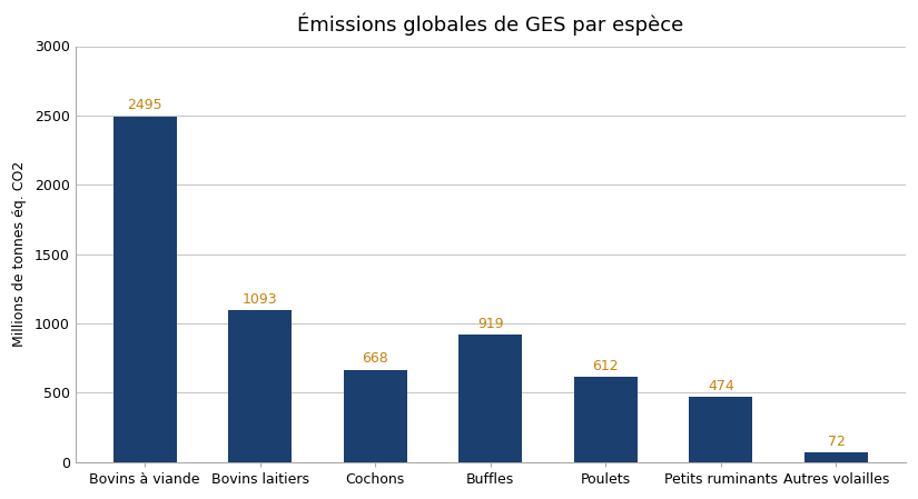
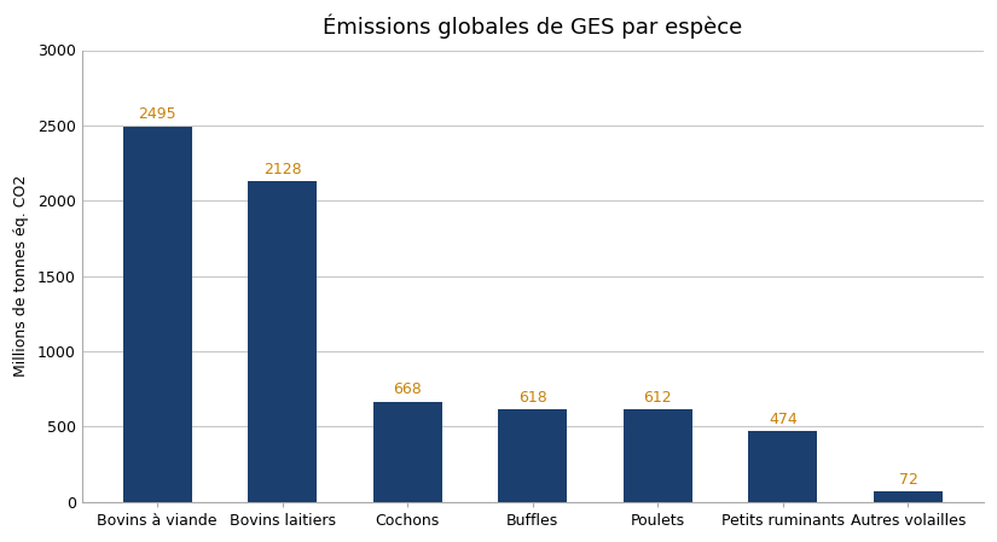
Bovins laitiers: 1093 -> 2128
Buffles: 919 -> 618
